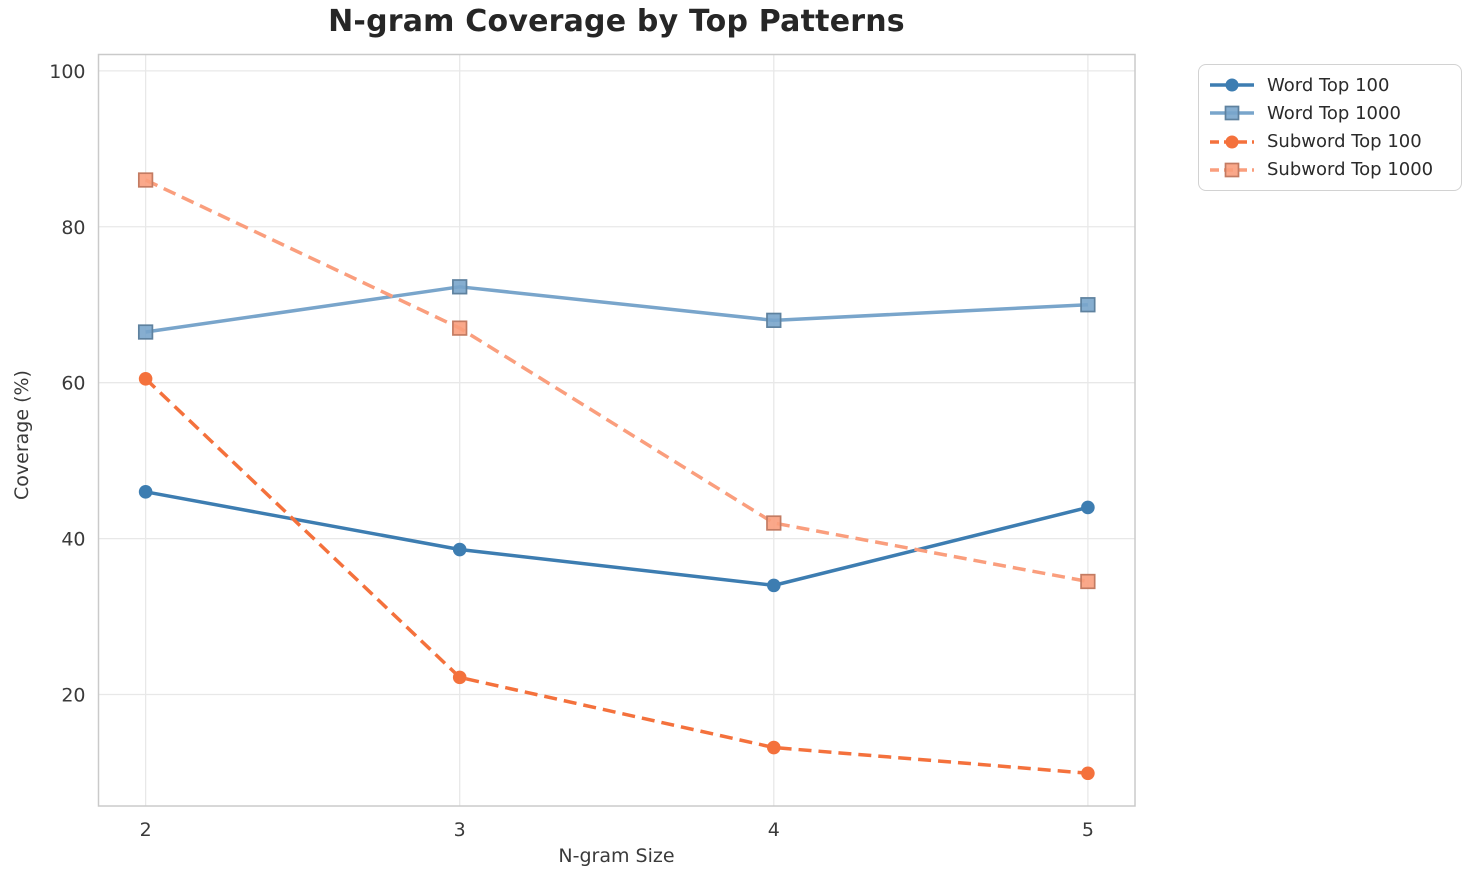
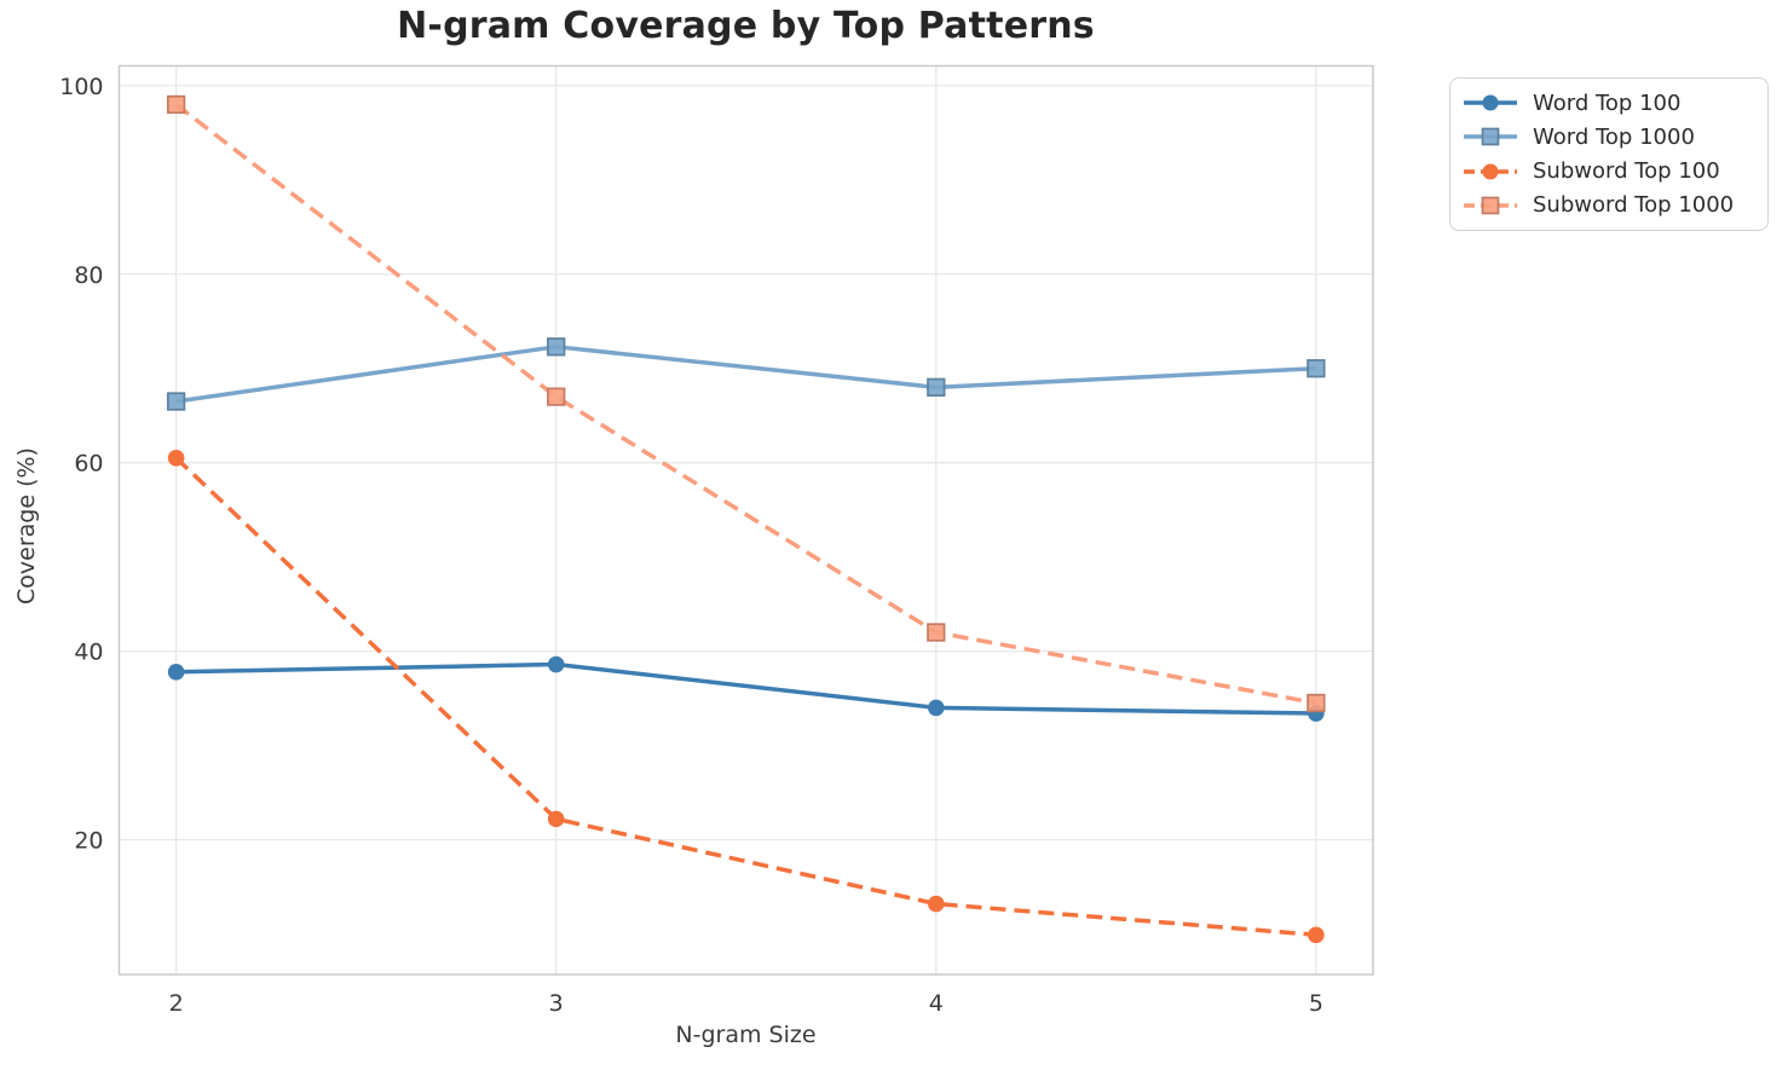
Word Top 100/2: 46 -> 38
Subword Top 1000/2: 86 -> 98
Word Top 100/5: 44 -> 33
